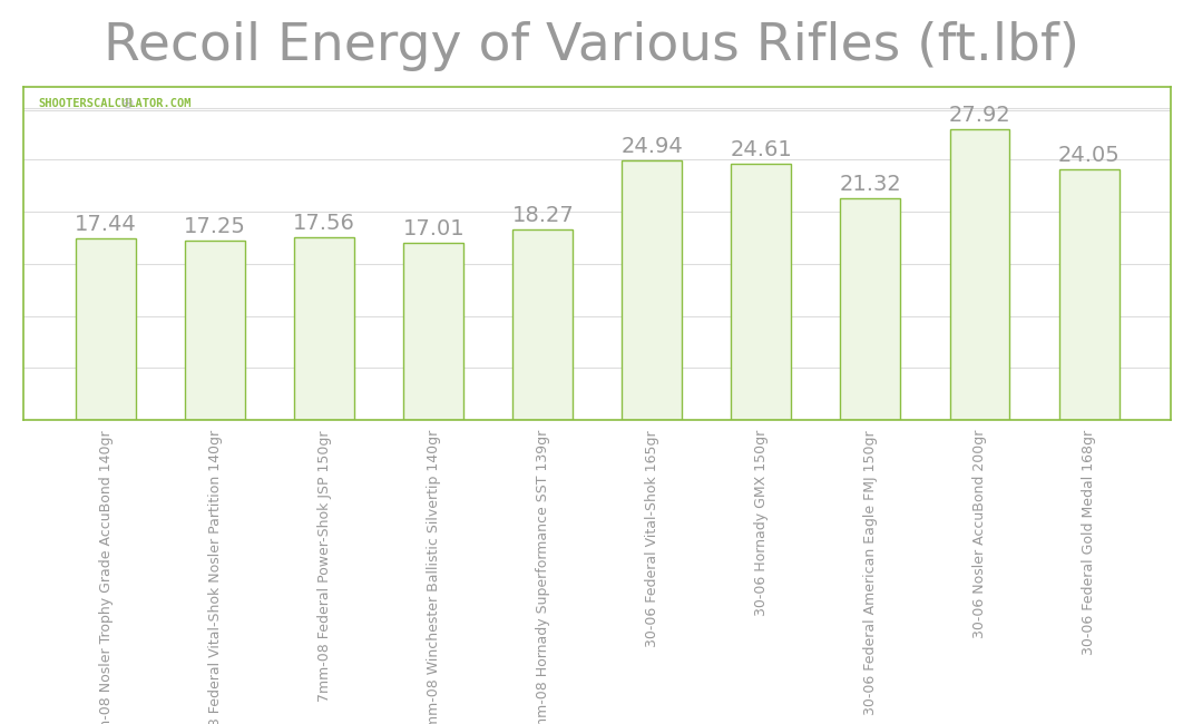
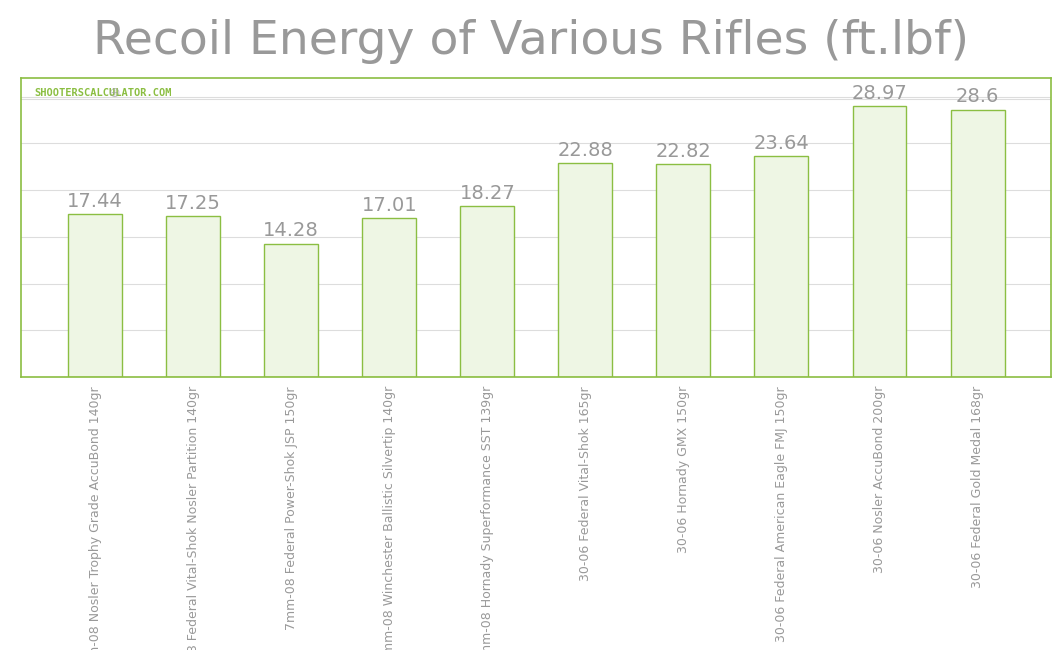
7mm-08 Federal Power-Shok JSP 150gr: 17.56 -> 14.28
30-06 Federal Vital-Shok 165gr: 24.94 -> 22.88
30-06 Hornady GMX 150gr: 24.61 -> 22.82
30-06 Federal American Eagle FMJ 150gr: 21.32 -> 23.64
30-06 Nosler AccuBond 200gr: 27.92 -> 28.97
30-06 Federal Gold Medal 168gr: 24.05 -> 28.6
